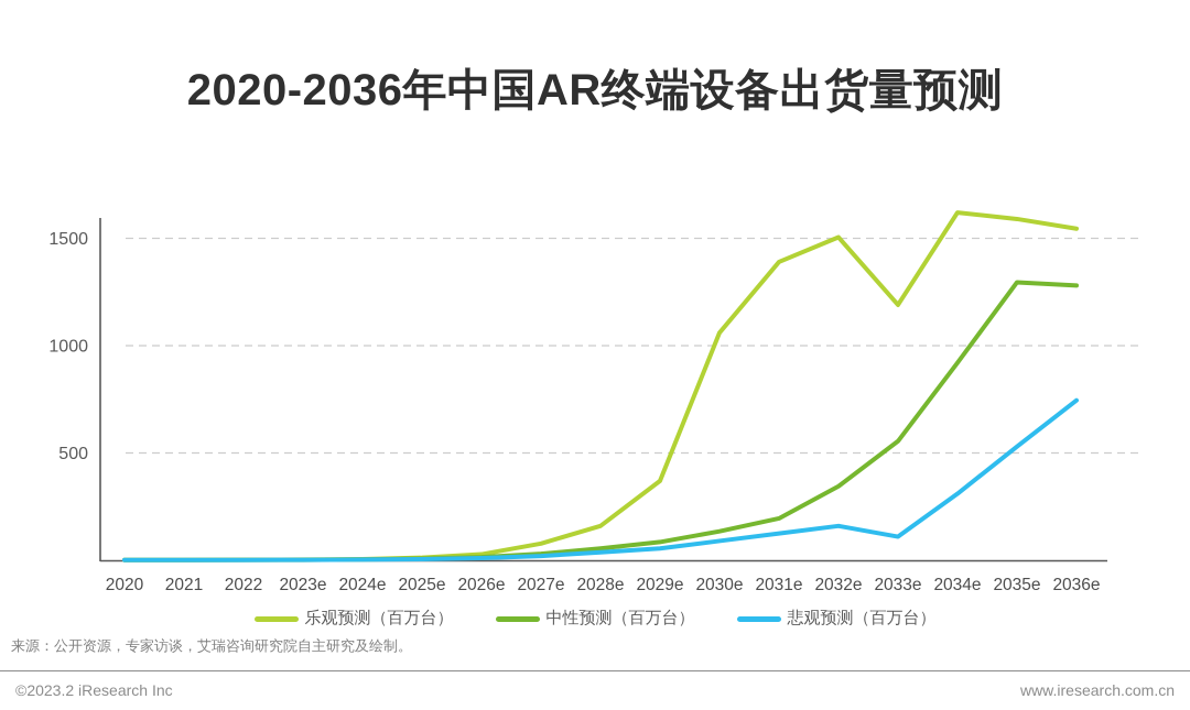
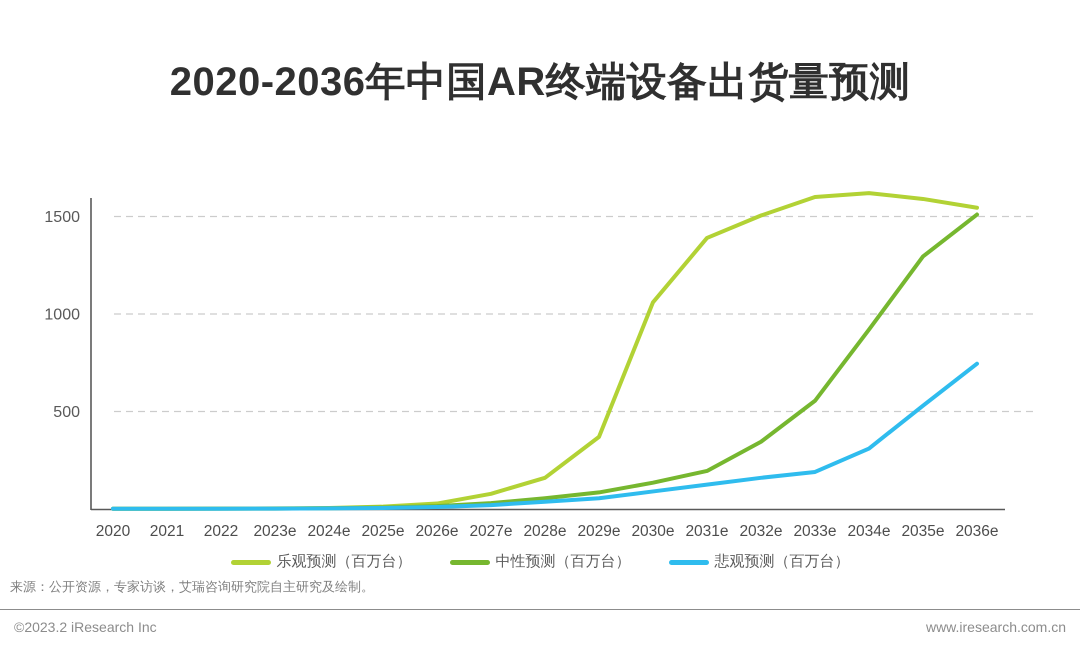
乐观预测（百万台）/2033e: 1190 -> 1600
悲观预测（百万台）/2033e: 110 -> 190
中性预测（百万台）/2036e: 1280 -> 1510
